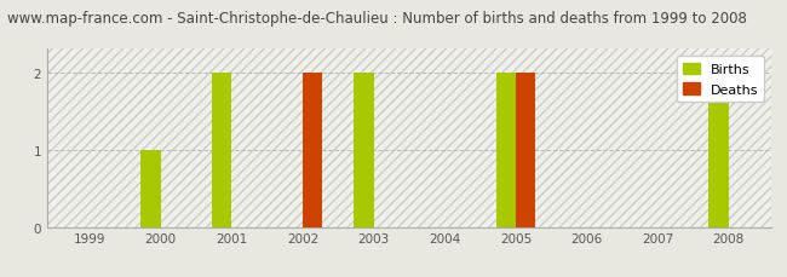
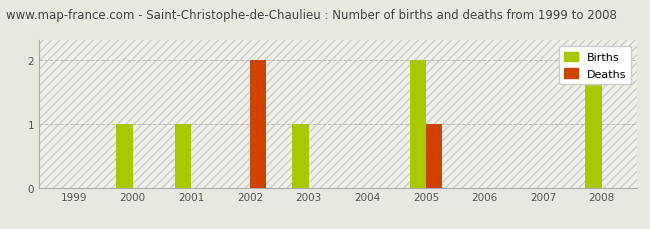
Births/2001: 2 -> 1
Births/2003: 2 -> 1
Deaths/2005: 2 -> 1
